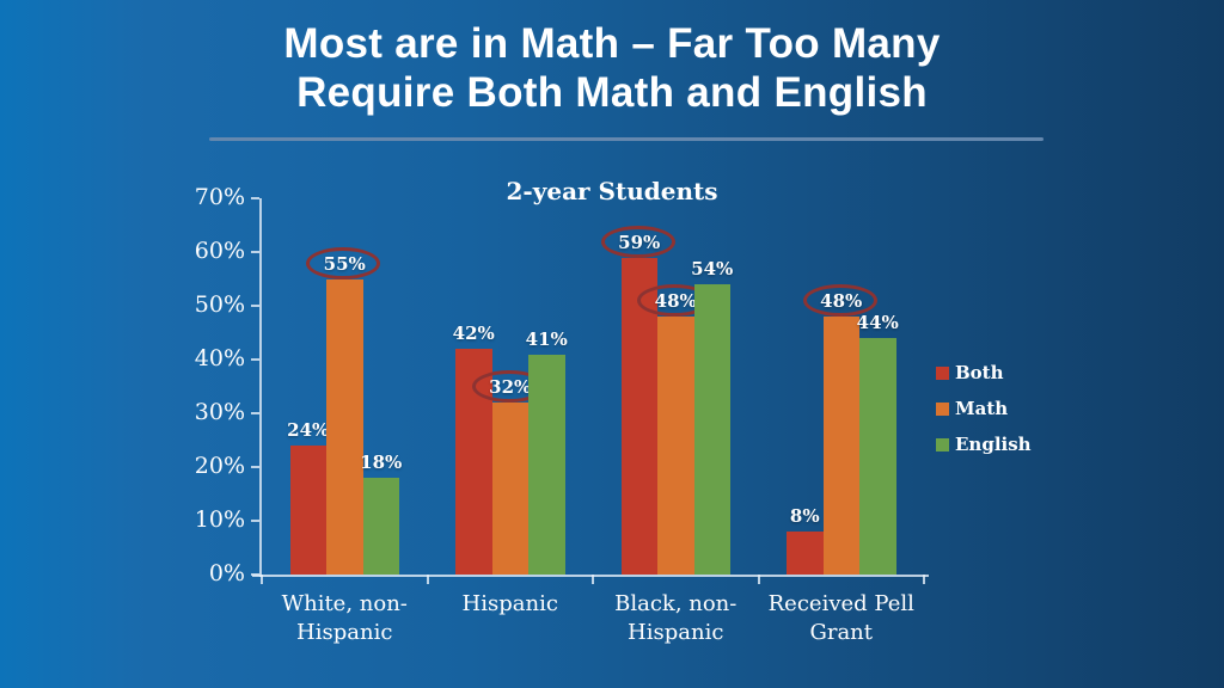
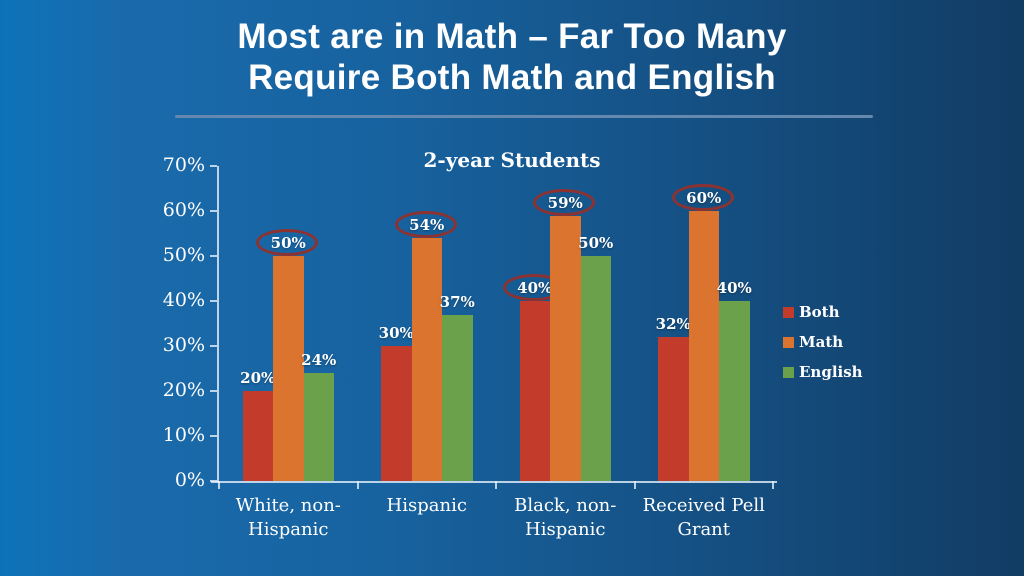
Both/White, non-Hispanic: 24% -> 20%
Math/White, non-Hispanic: 55% -> 50%
English/White, non-Hispanic: 18% -> 24%
Both/Hispanic: 42% -> 30%
Math/Hispanic: 32% -> 54%
English/Hispanic: 41% -> 37%
Both/Black, non-Hispanic: 59% -> 40%
Math/Black, non-Hispanic: 48% -> 59%
English/Black, non-Hispanic: 54% -> 50%
Both/Received Pell Grant: 8% -> 32%
Math/Received Pell Grant: 48% -> 60%
English/Received Pell Grant: 44% -> 40%
